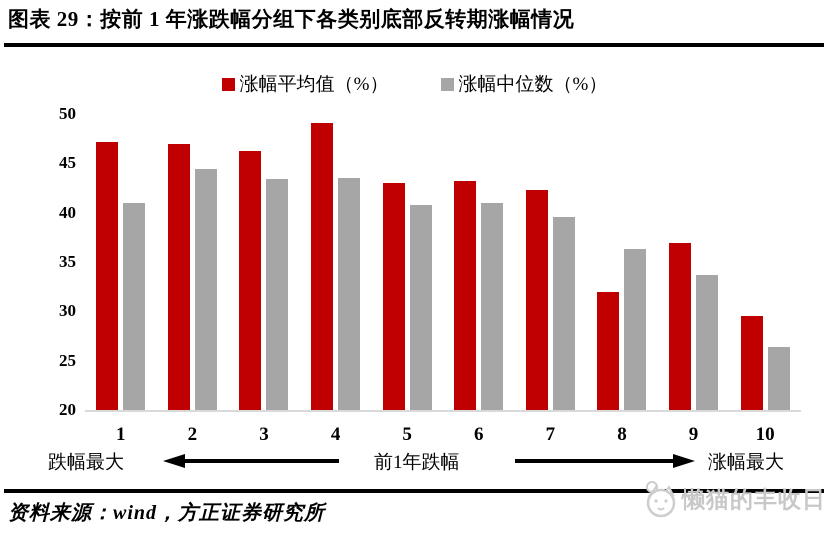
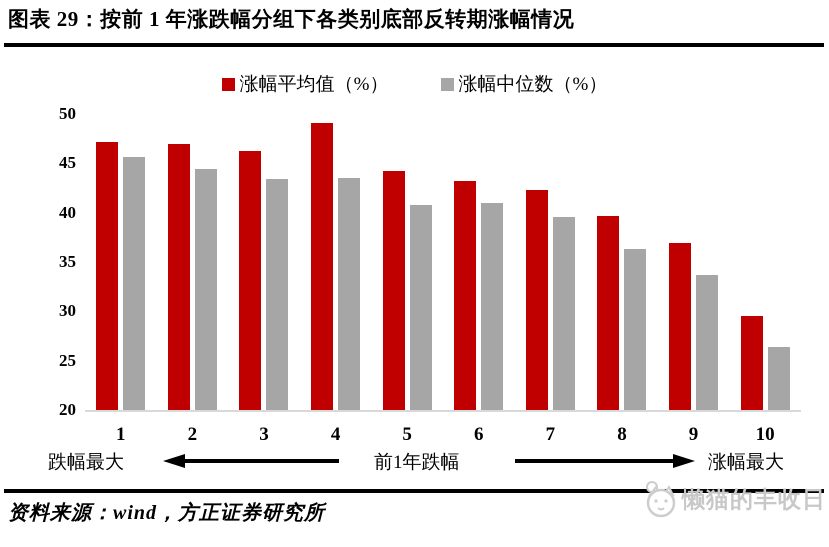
涨幅中位数（%）/1: 41 -> 46
涨幅平均值（%）/5: 43 -> 44
涨幅平均值（%）/8: 32 -> 40
